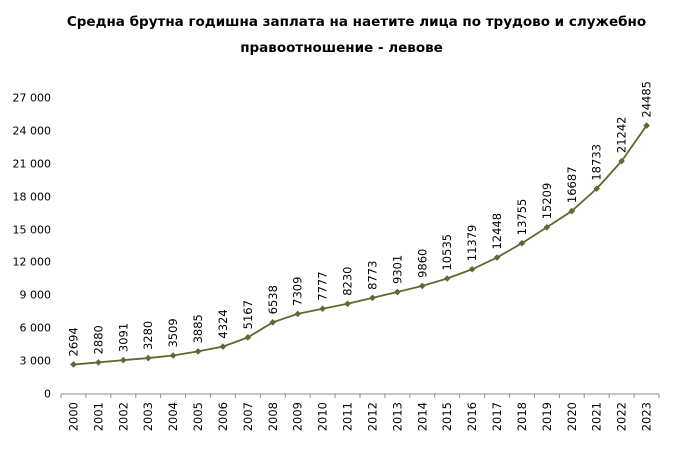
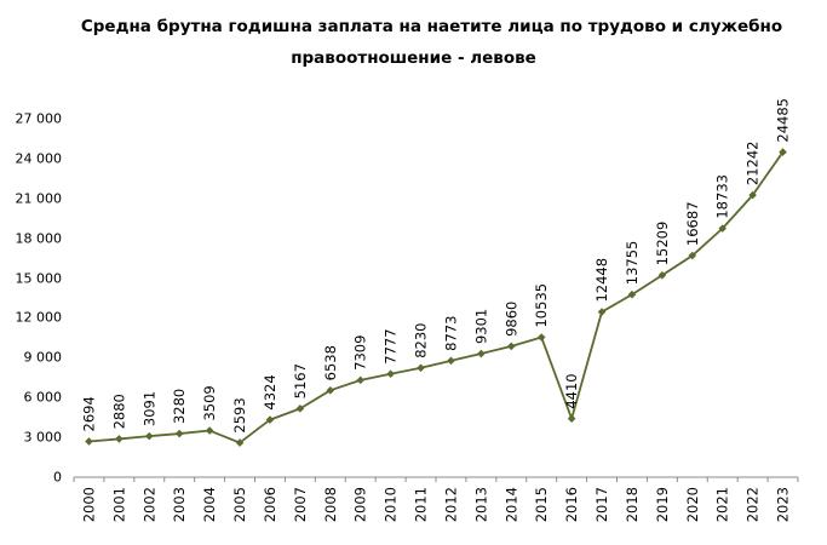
2005: 3885 -> 2593
2016: 11379 -> 4410
